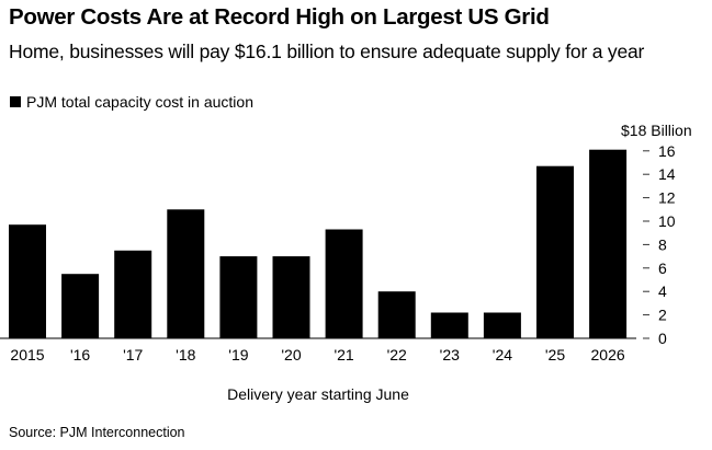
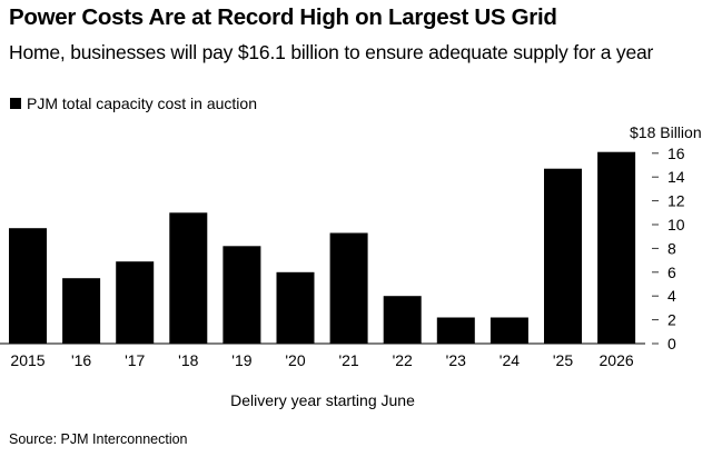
'17: 7.5 -> 6.9
'19: 7.0 -> 8.2
'20: 7.0 -> 6.0
